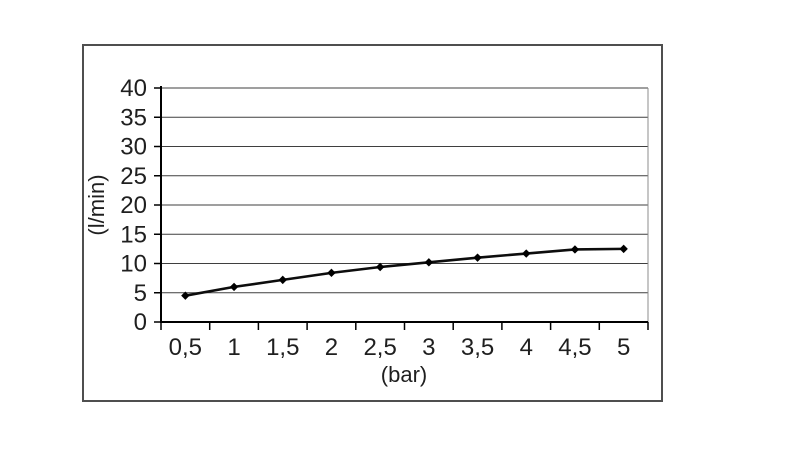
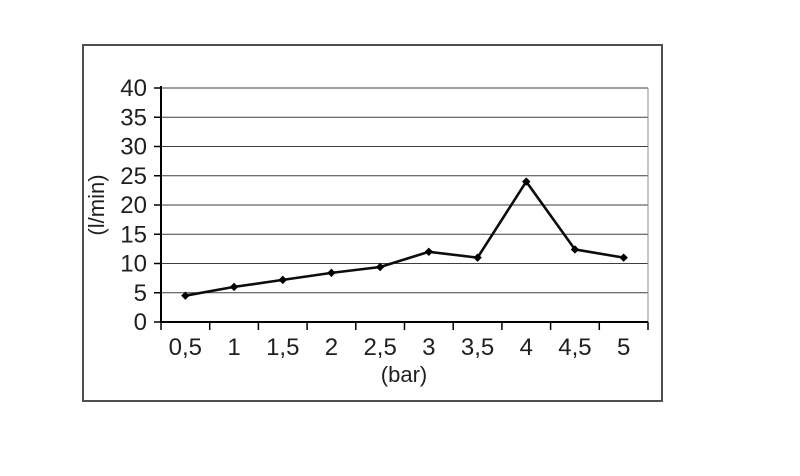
3: 10 -> 12
4: 12 -> 24
5: 12 -> 11
